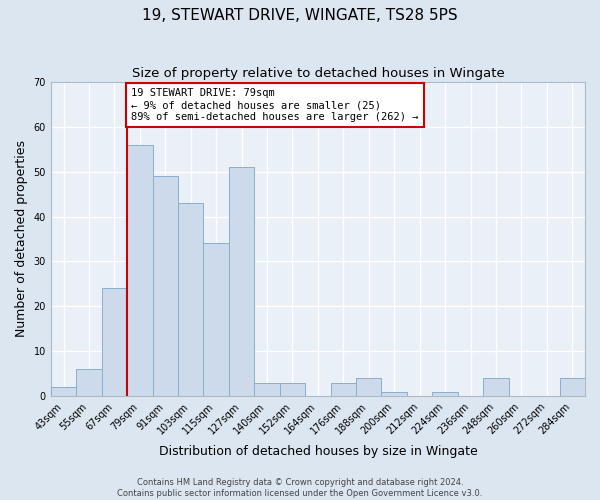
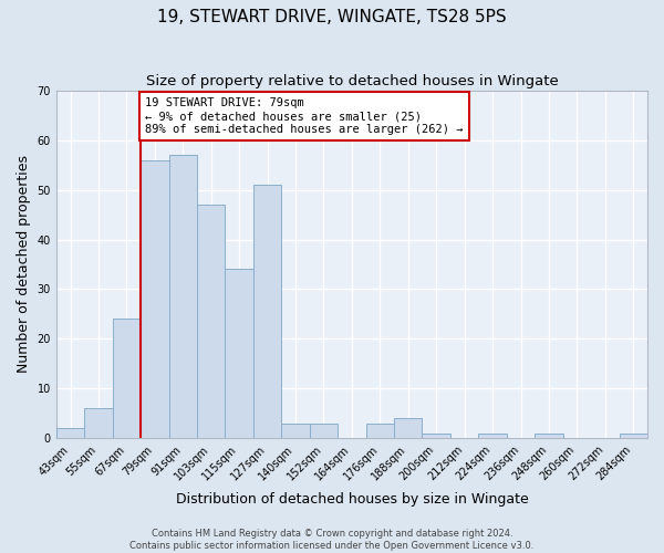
91sqm: 49 -> 57
103sqm: 43 -> 47
248sqm: 4 -> 1
284sqm: 4 -> 1
